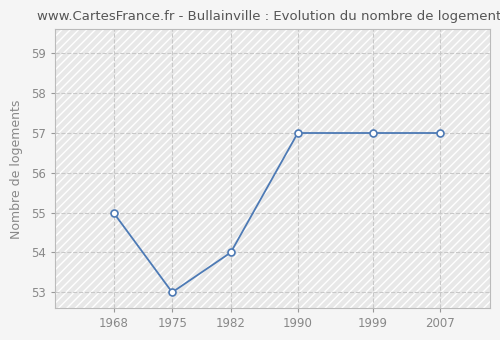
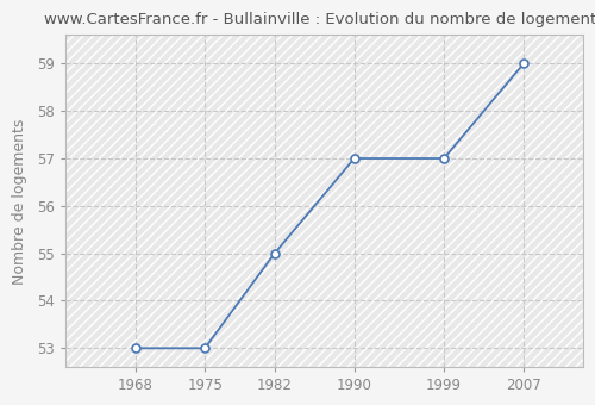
1968: 55 -> 53
1982: 54 -> 55
2007: 57 -> 59
